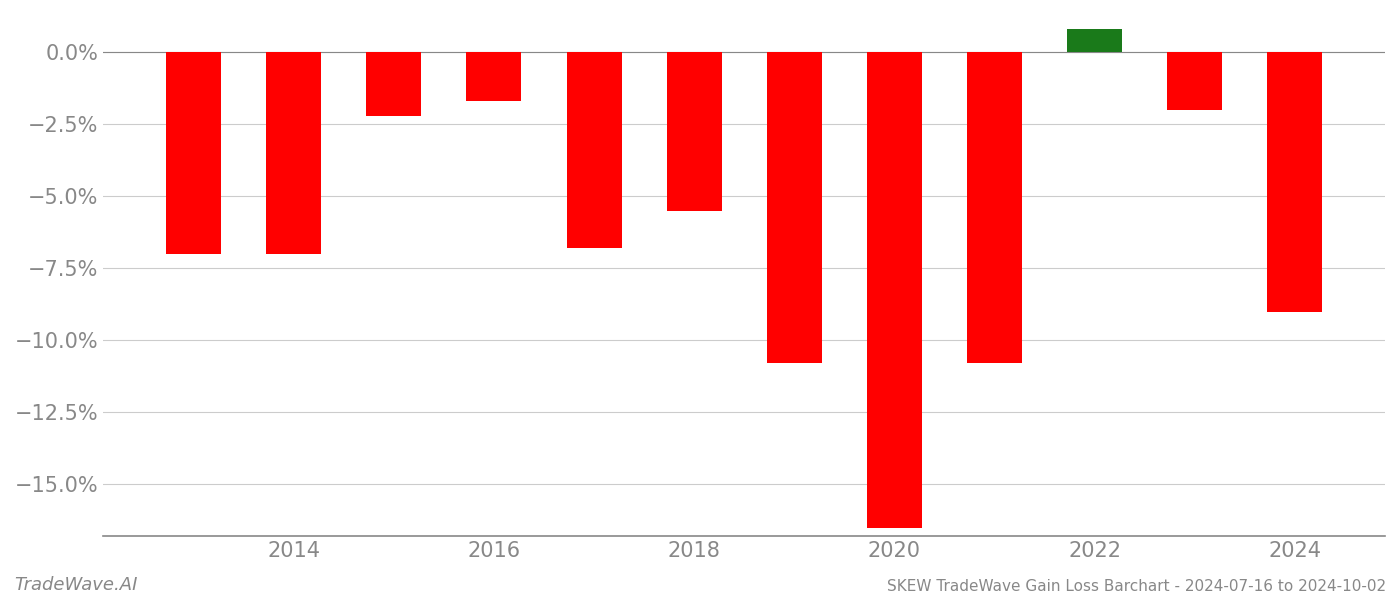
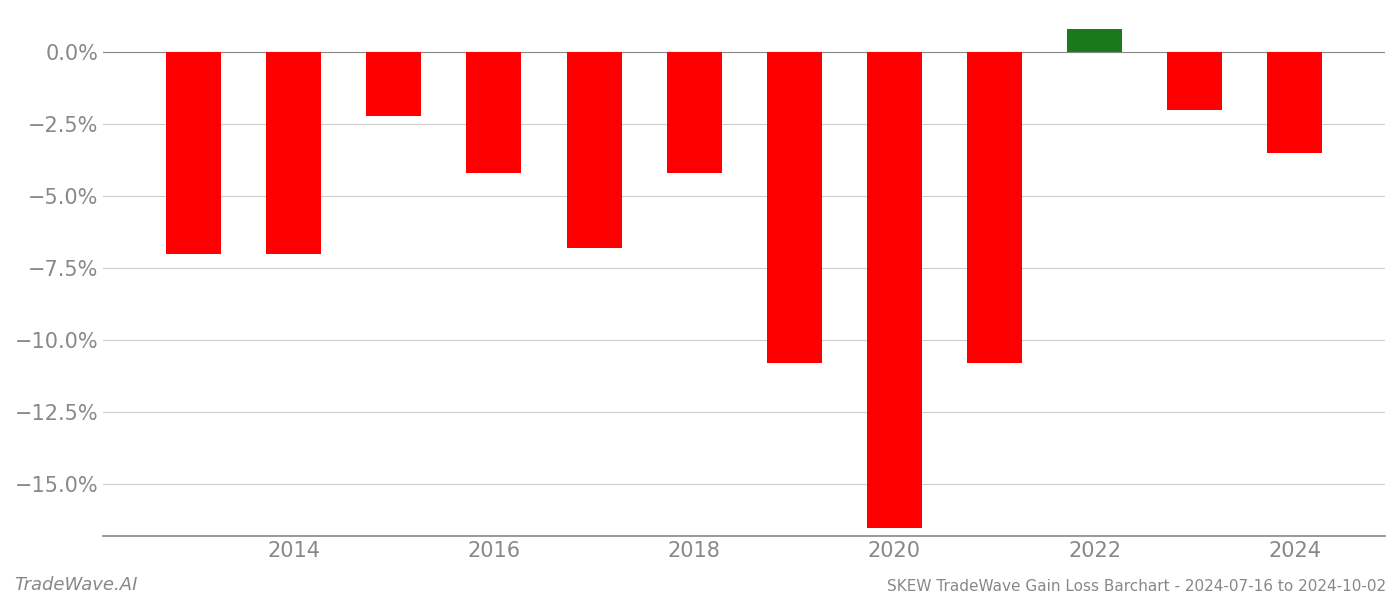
2016: -1.7% -> -4.2%
2018: -5.5% -> -4.2%
2024: -9.0% -> -3.5%
